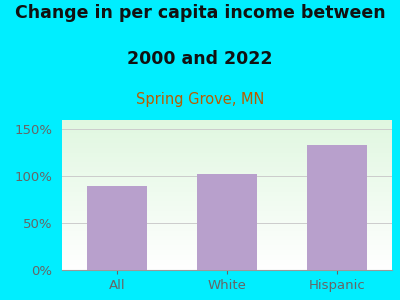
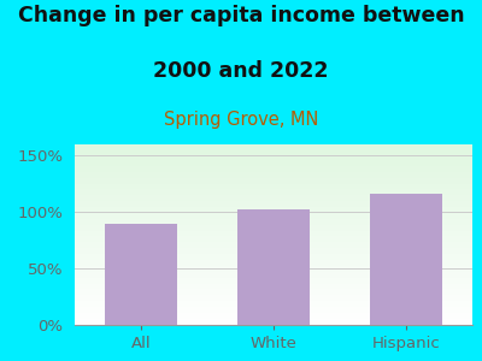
Hispanic: 133% -> 116%
